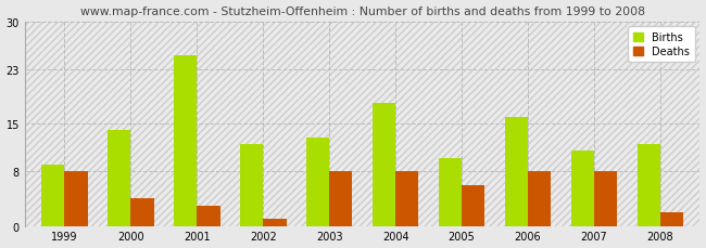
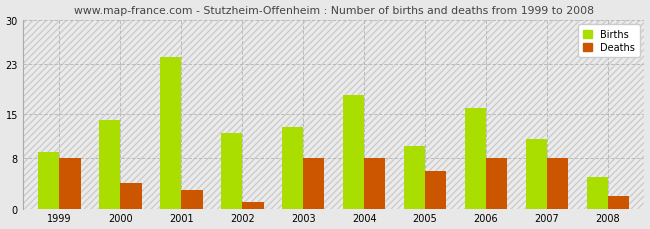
Births/2001: 25 -> 24
Births/2008: 12 -> 5
